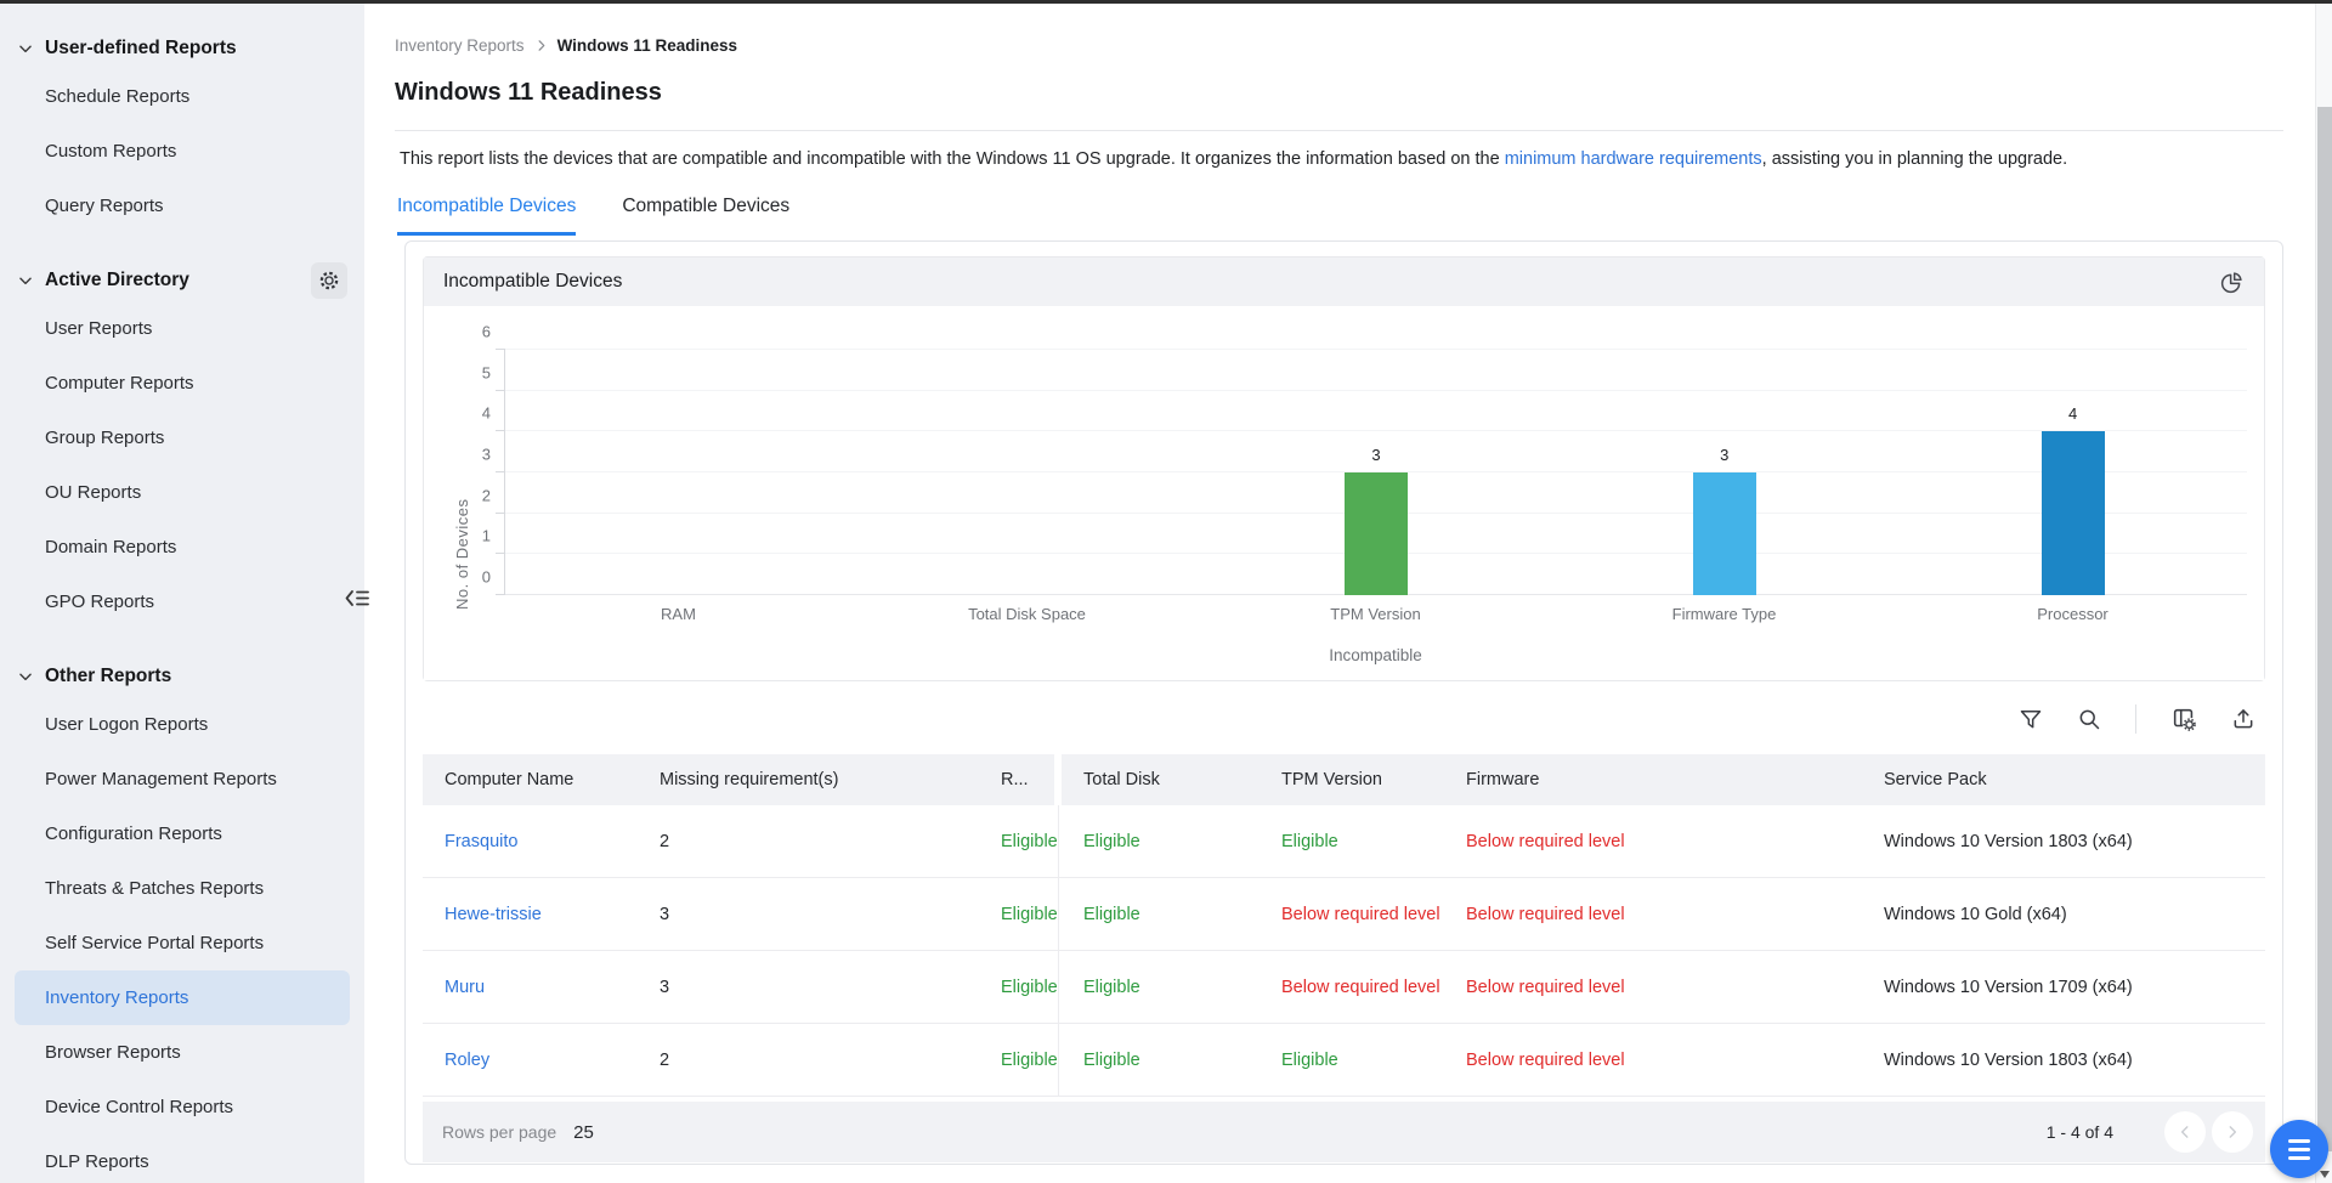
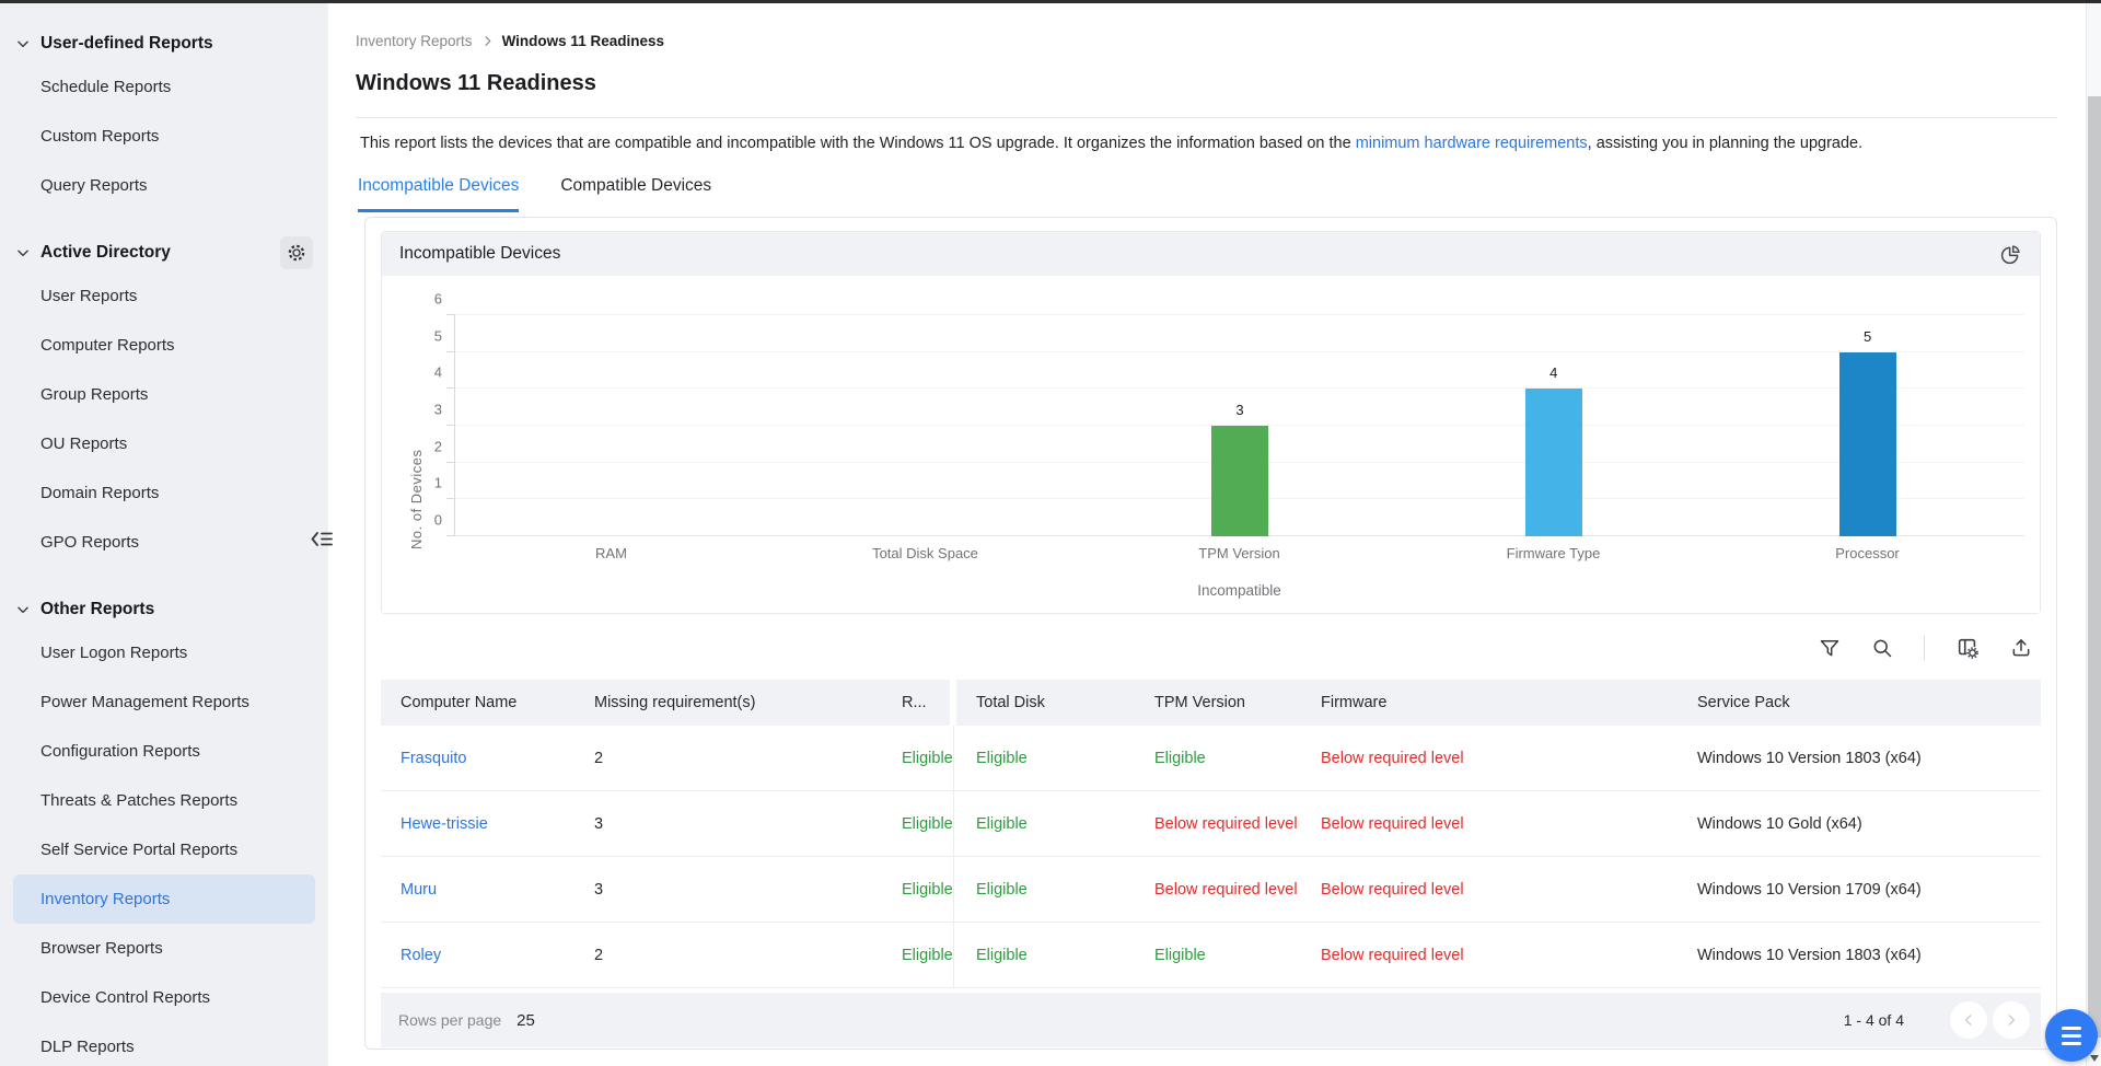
Firmware Type: 3 -> 4
Processor: 4 -> 5
